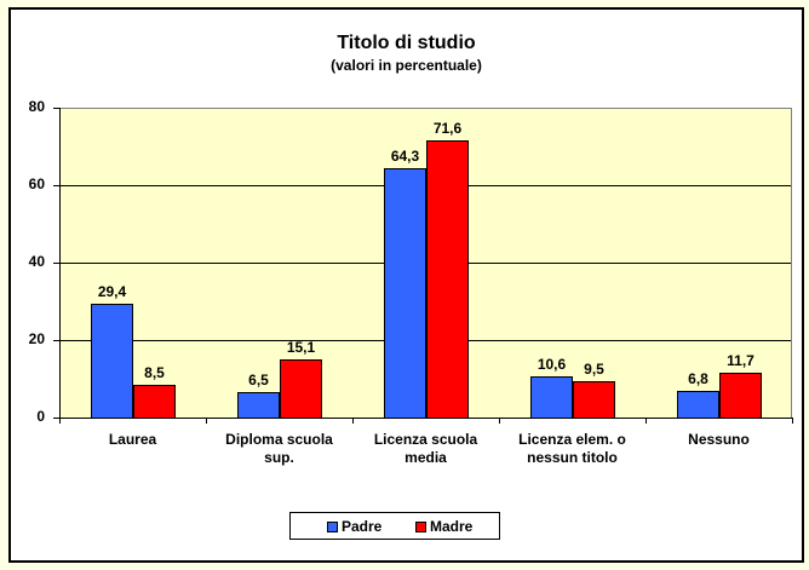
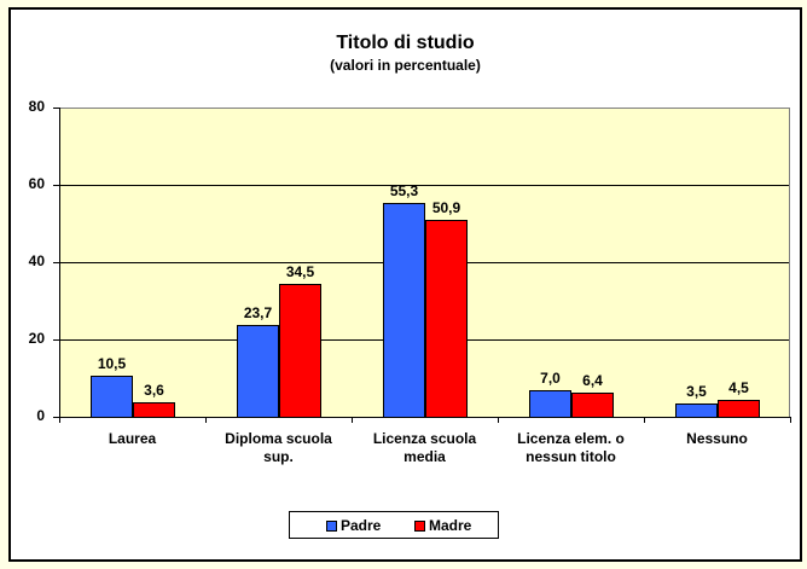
Padre/Laurea: 29,4 -> 10,5
Madre/Laurea: 8,5 -> 3,6
Padre/Diploma scuola sup.: 6,5 -> 23,7
Madre/Diploma scuola sup.: 15,1 -> 34,5
Padre/Licenza scuola media: 64,3 -> 55,3
Madre/Licenza scuola media: 71,6 -> 50,9
Padre/Licenza elem. o nessun titolo: 10,6 -> 7,0
Madre/Licenza elem. o nessun titolo: 9,5 -> 6,4
Padre/Nessuno: 6,8 -> 3,5
Madre/Nessuno: 11,7 -> 4,5
